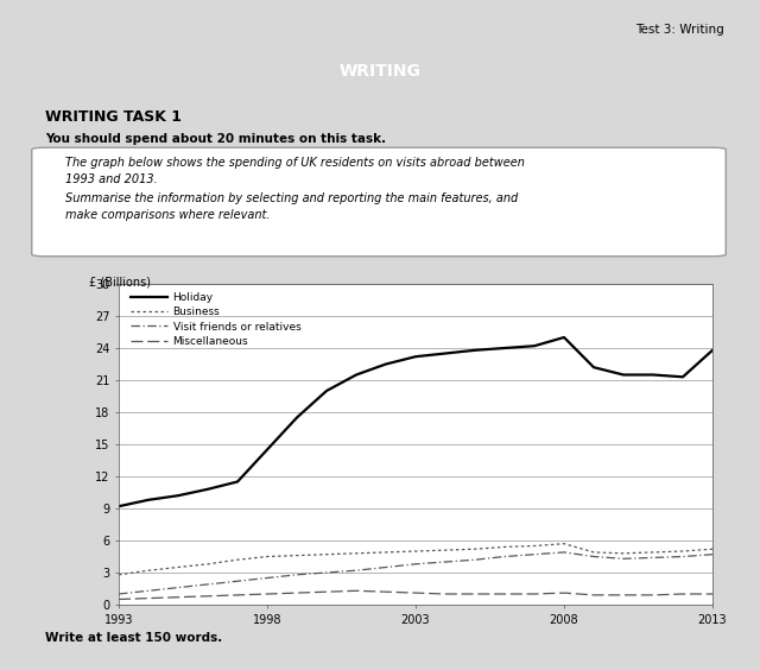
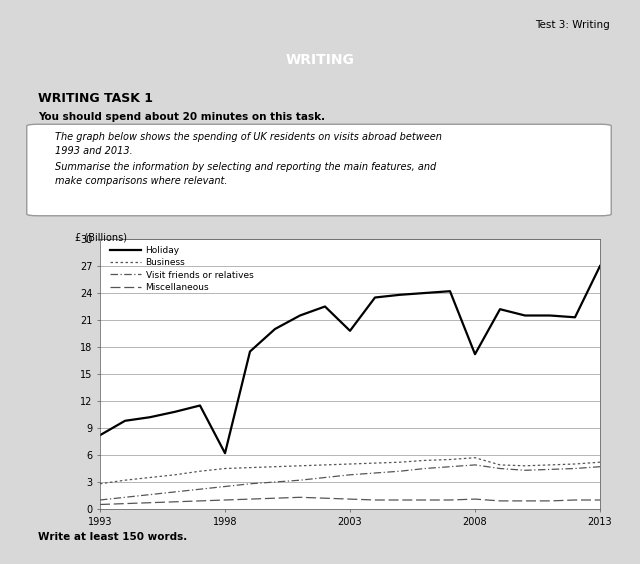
Holiday/1993: 9.2 -> 8.2
Holiday/1998: 14.5 -> 6.2
Holiday/2003: 23.2 -> 19.8
Holiday/2008: 25.0 -> 17.2
Holiday/2013: 23.8 -> 27.0
